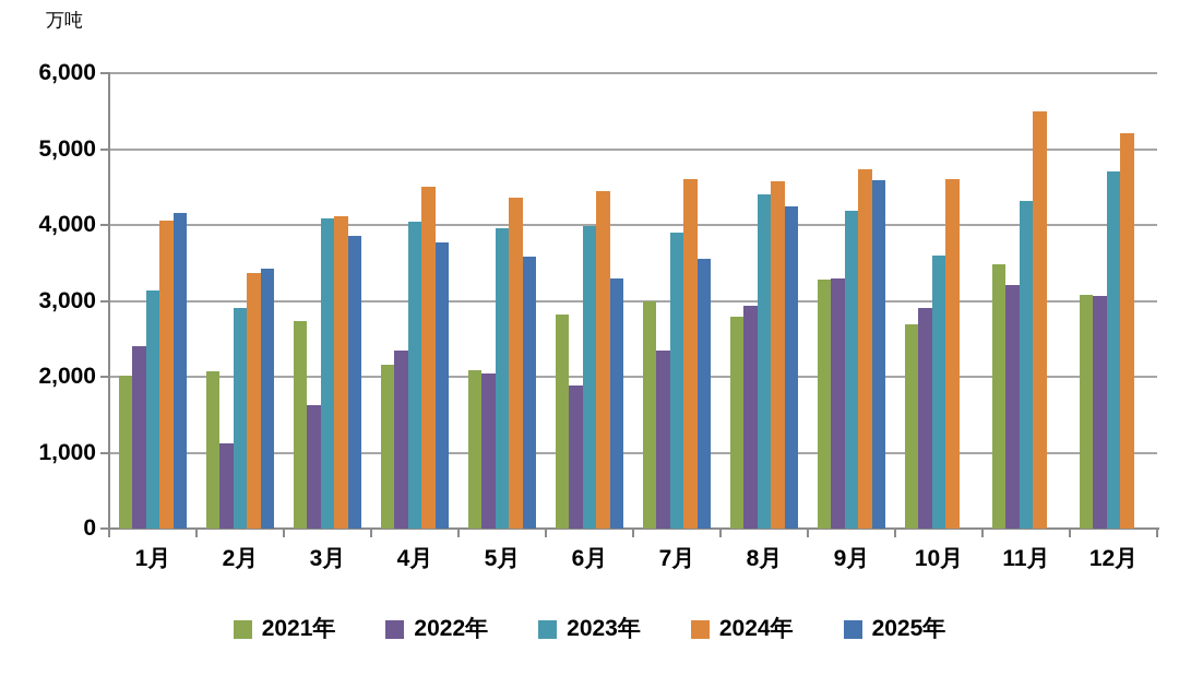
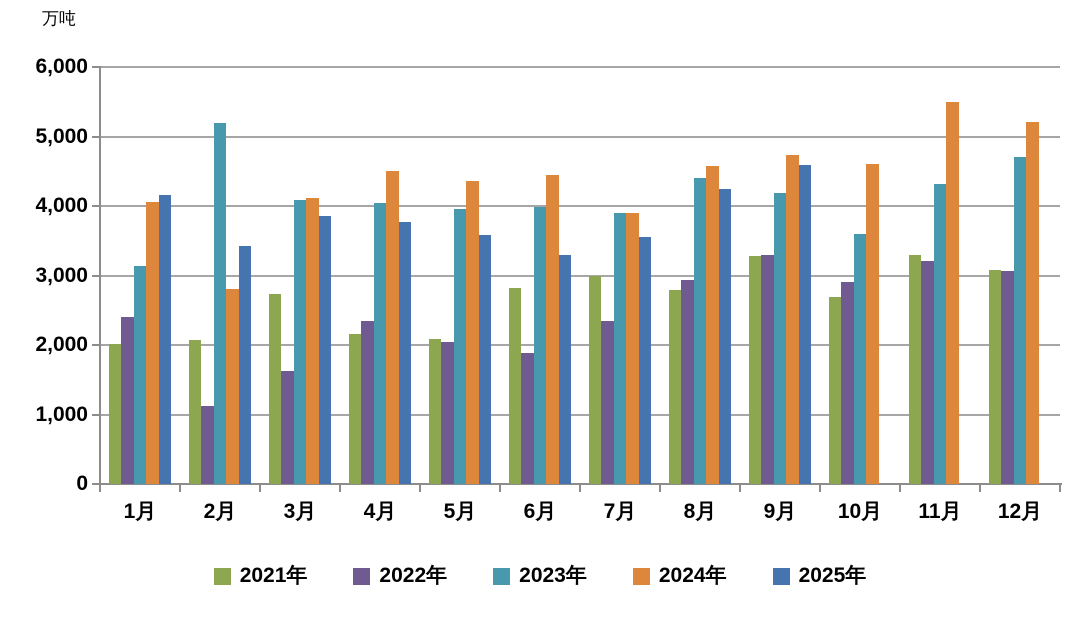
2023年/2月: 2900 -> 5200
2024年/2月: 3400 -> 2800
2024年/7月: 4600 -> 3900
2021年/11月: 3500 -> 3300
